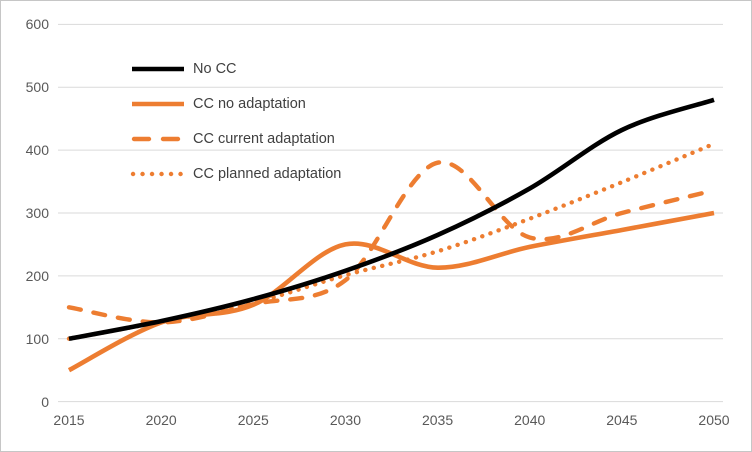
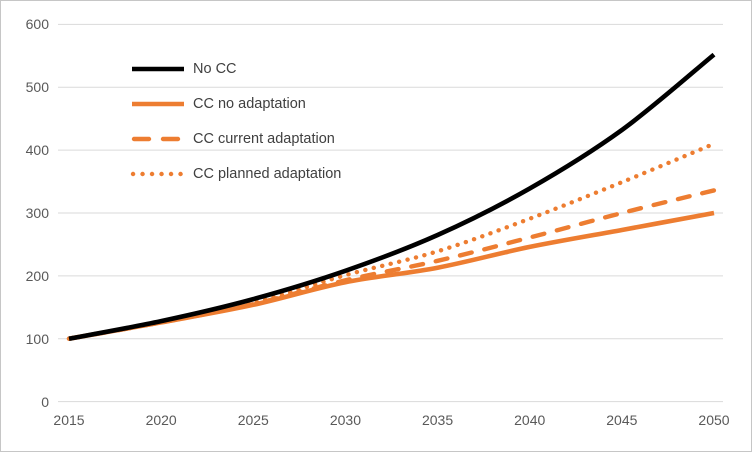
CC no adaptation/2015: 50 -> 100
CC current adaptation/2015: 150 -> 100
CC no adaptation/2030: 250 -> 190
CC current adaptation/2035: 380 -> 220
No CC/2050: 480 -> 550
